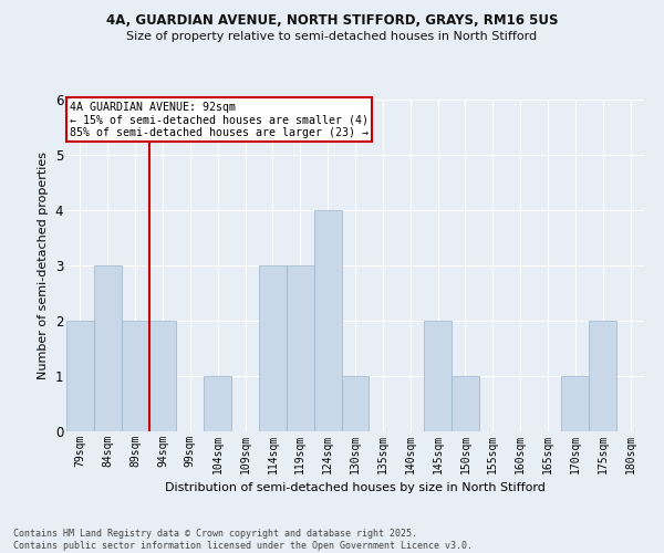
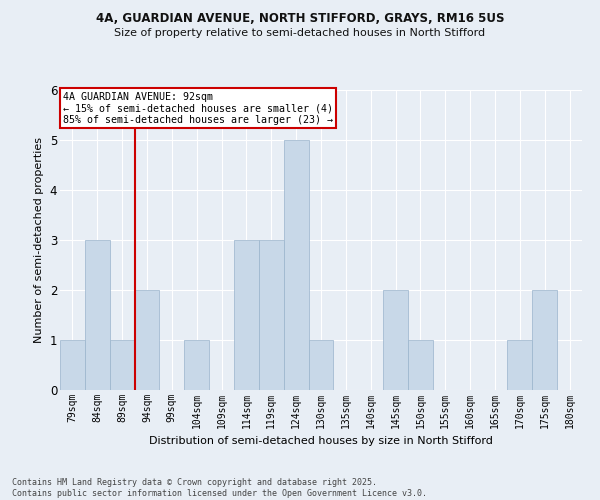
79sqm: 2 -> 1
89sqm: 2 -> 1
124sqm: 4 -> 5
